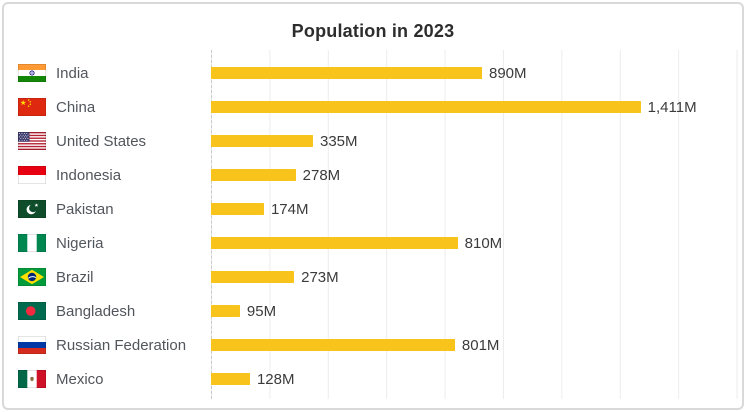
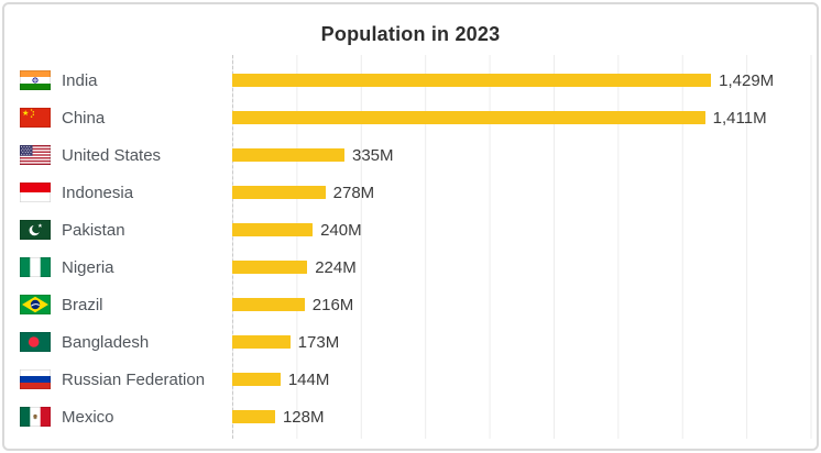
India: 890M -> 1,429M
Pakistan: 174M -> 240M
Nigeria: 810M -> 224M
Brazil: 273M -> 216M
Bangladesh: 95M -> 173M
Russian Federation: 801M -> 144M
